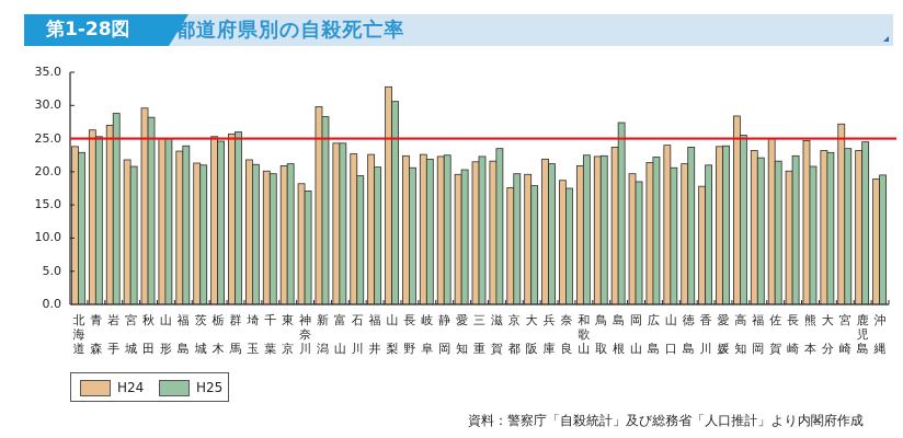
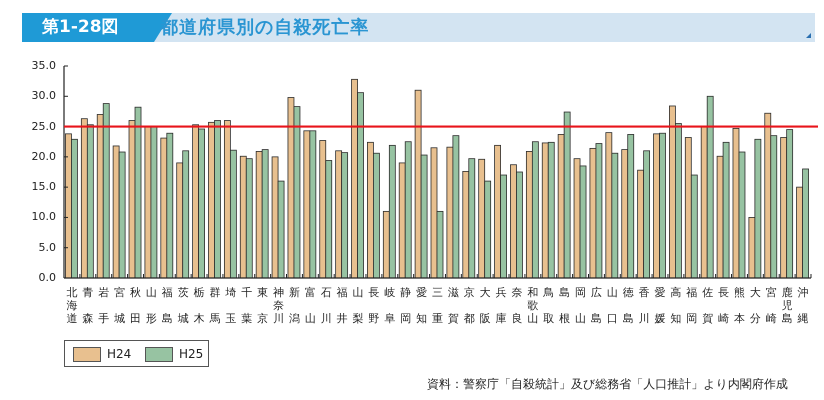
H24/秋田: 30 -> 26
H24/茨城: 21 -> 19
H24/埼玉: 22 -> 26
H24/神奈川: 18 -> 20
H25/神奈川: 17 -> 16
H24/福井: 23 -> 21
H24/岐阜: 23 -> 11
H24/静岡: 22 -> 19
H24/愛知: 20 -> 31
H25/三重: 22 -> 11
H25/大阪: 18 -> 16
H25/兵庫: 21 -> 17
H25/福岡: 22 -> 17
H25/佐賀: 22 -> 30
H24/大分: 23 -> 10
H24/沖縄: 19 -> 15
H25/沖縄: 20 -> 18
